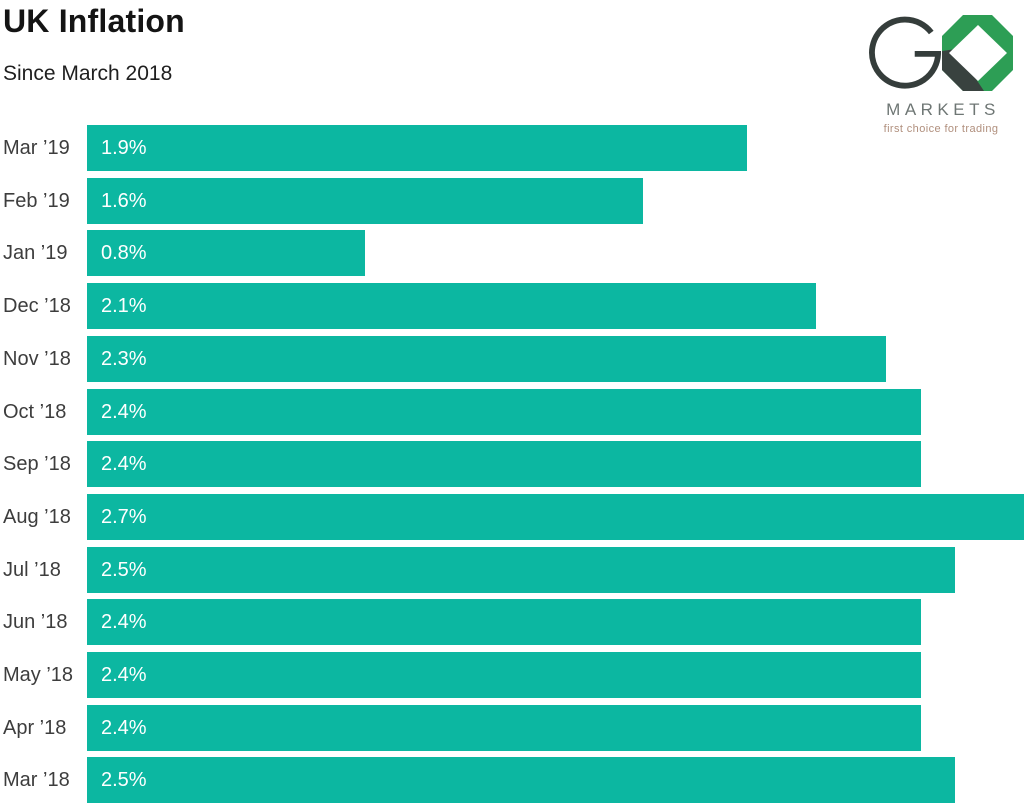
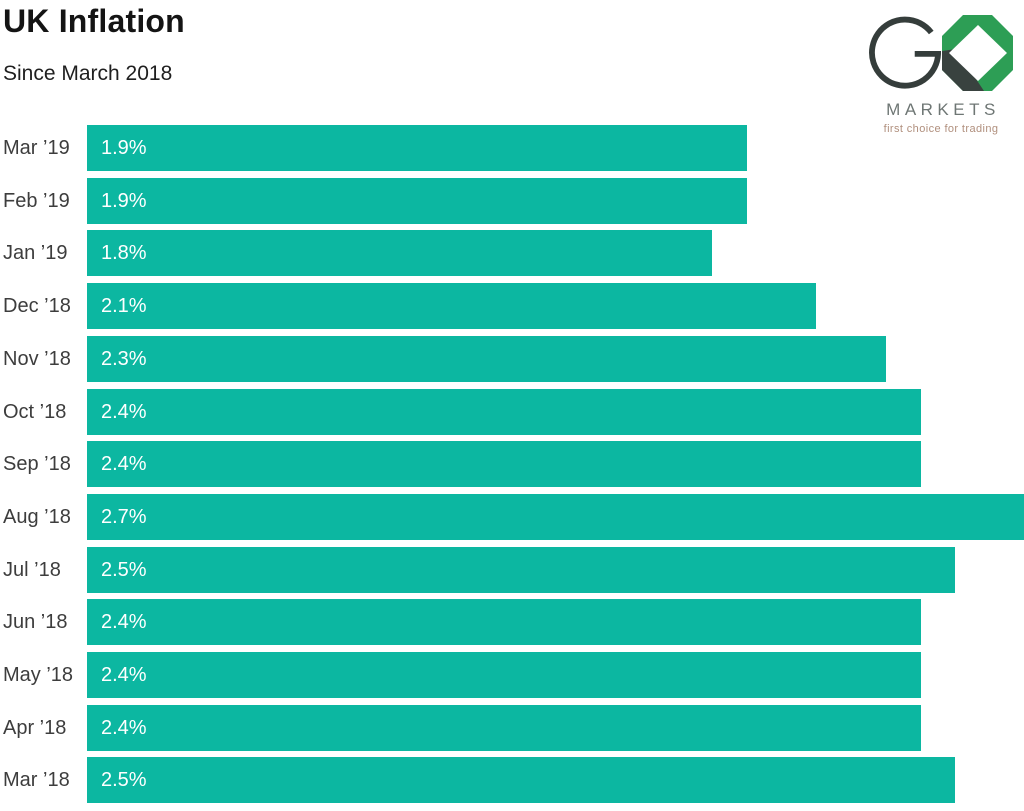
Feb ’19: 1.6% -> 1.9%
Jan ’19: 0.8% -> 1.8%
